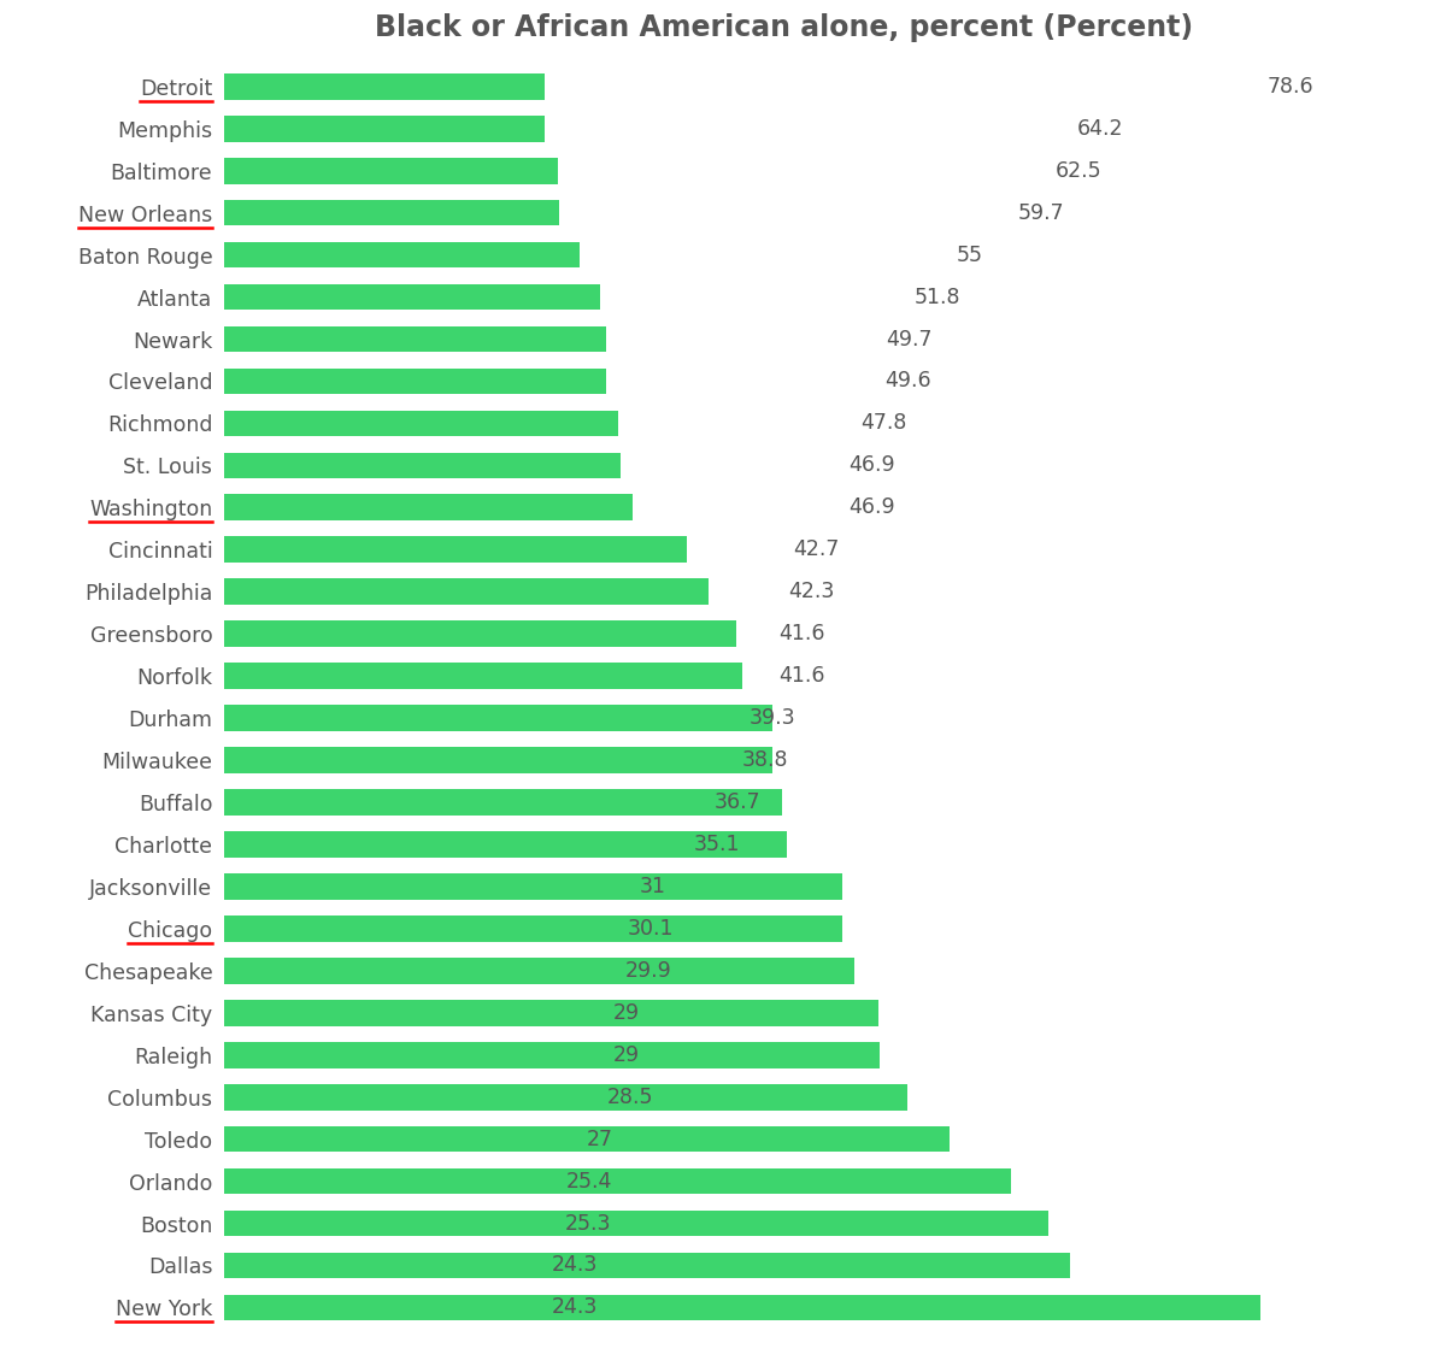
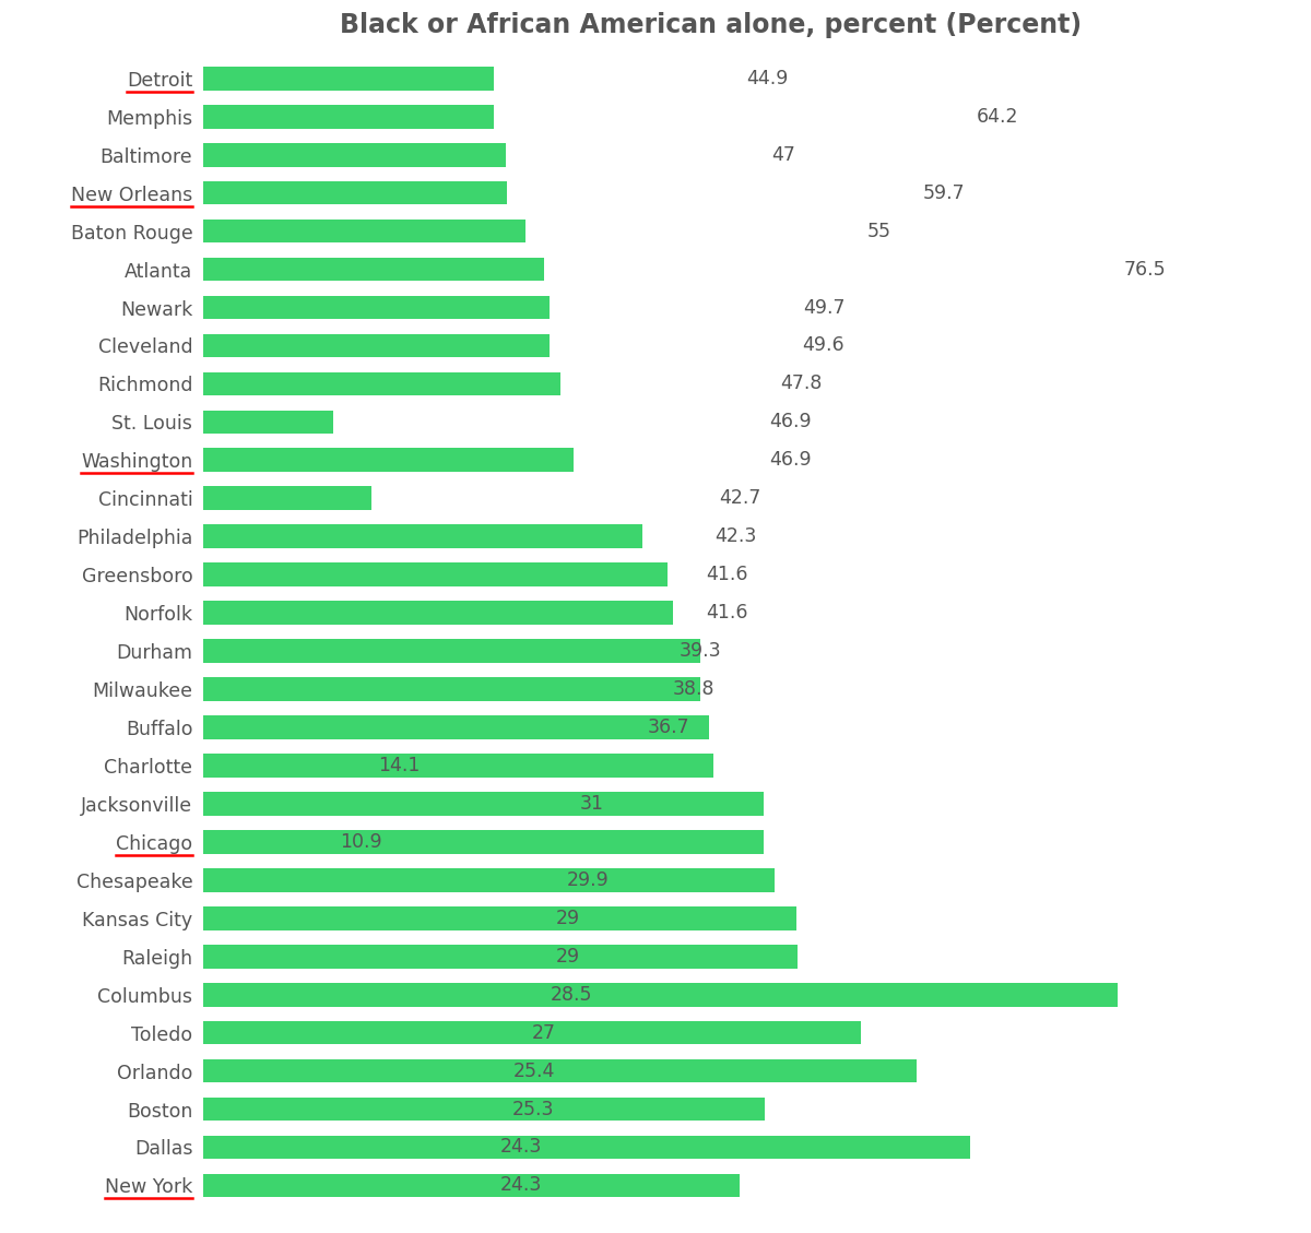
St. Louis: 30.1 -> 10.9
Cincinnati: 35.1 -> 14.1
Columbus: 51.8 -> 76.5
Boston: 62.5 -> 47
New York: 78.6 -> 44.9
